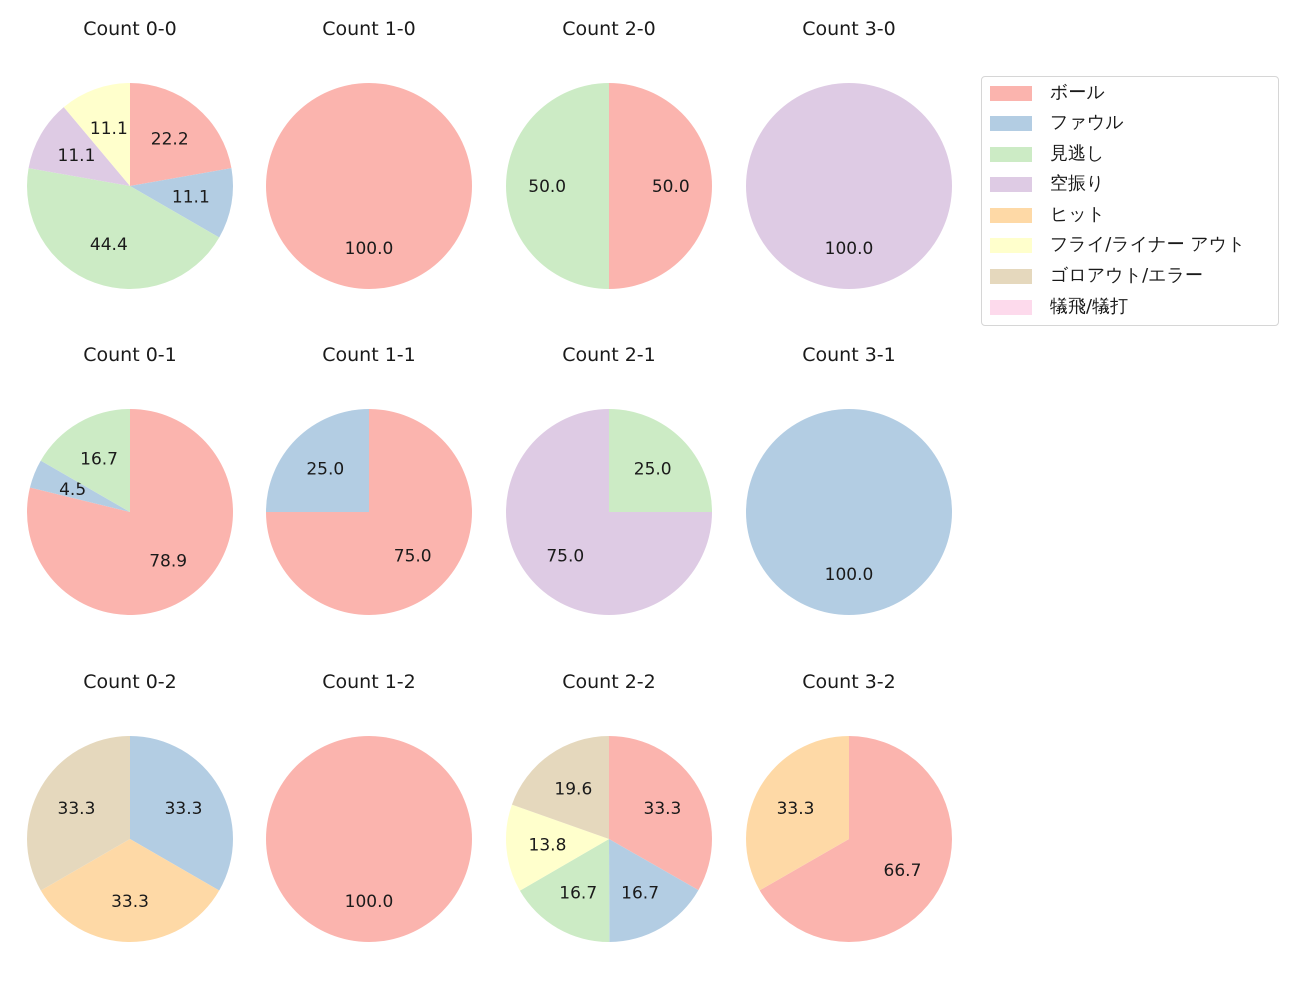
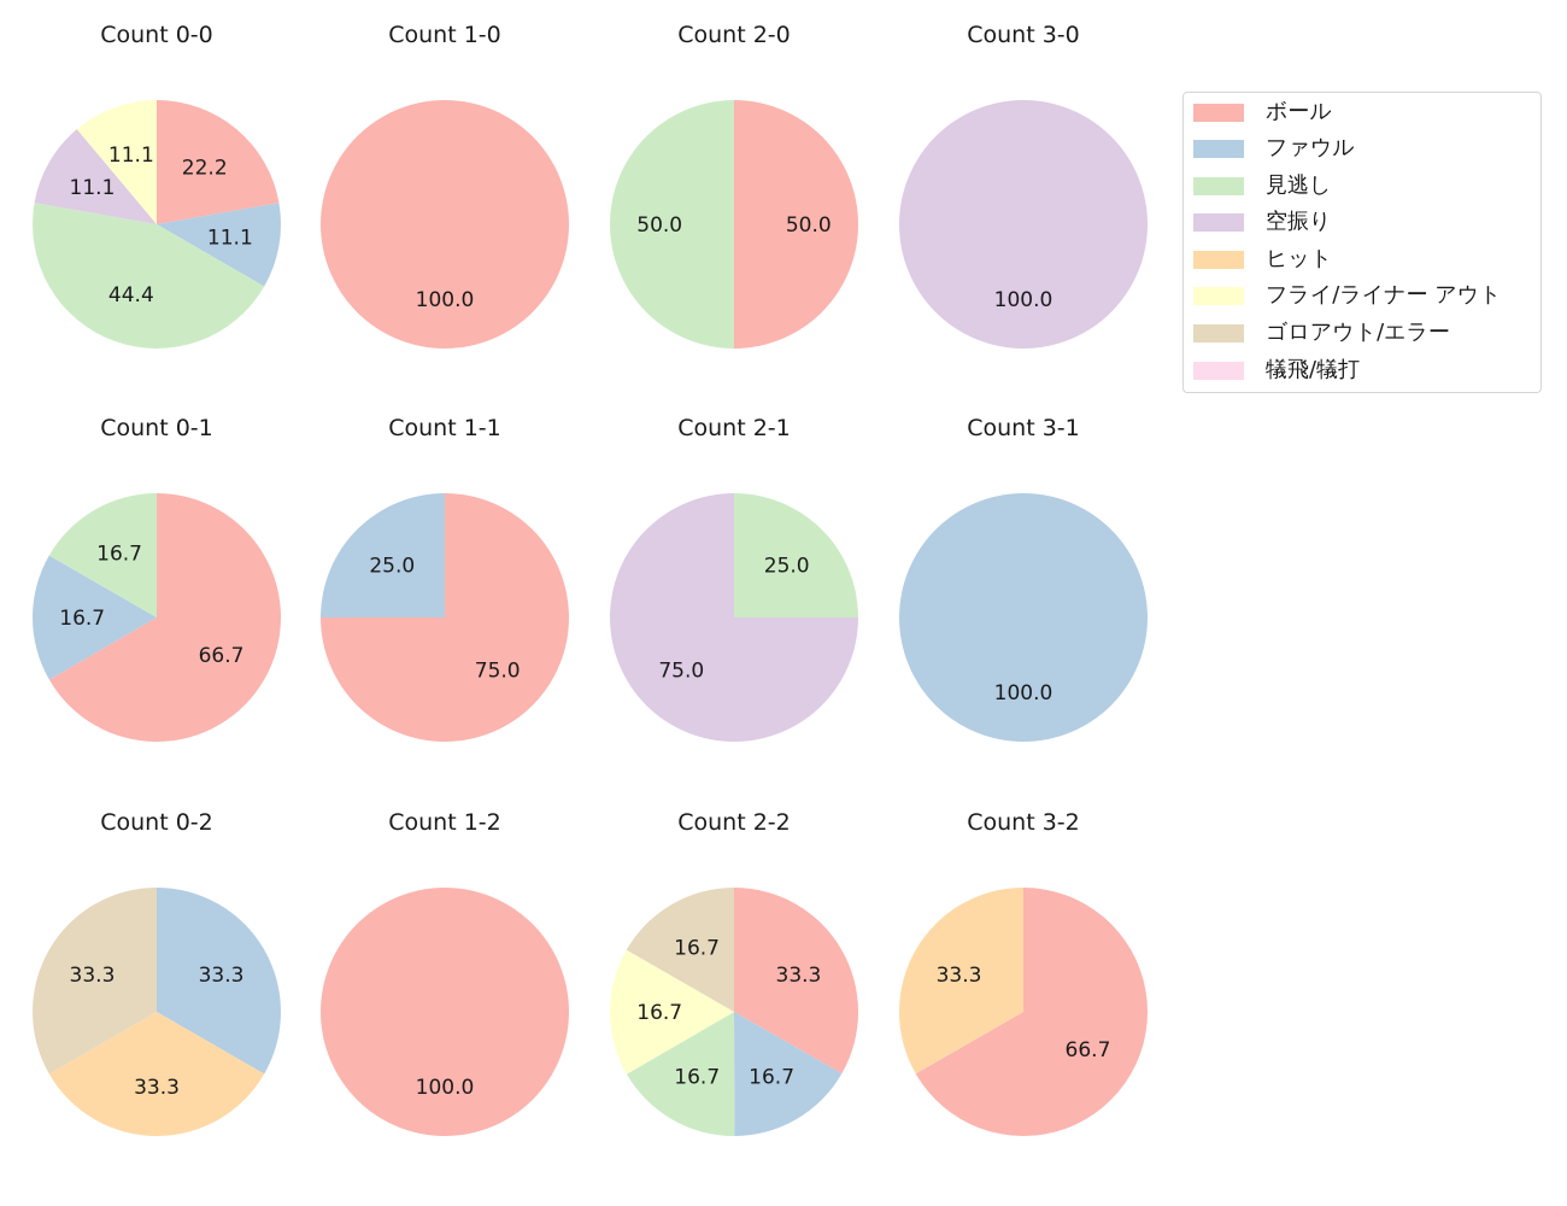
Count 0-1/ボール: 78.9 -> 66.7
Count 0-1/ファウル: 4.5 -> 16.7
Count 2-2/フライ/ライナー アウト: 13.8 -> 16.7
Count 2-2/ゴロアウト/エラー: 19.6 -> 16.7
